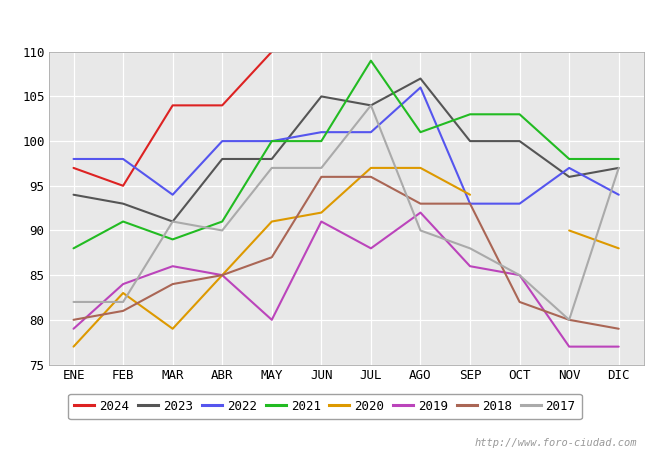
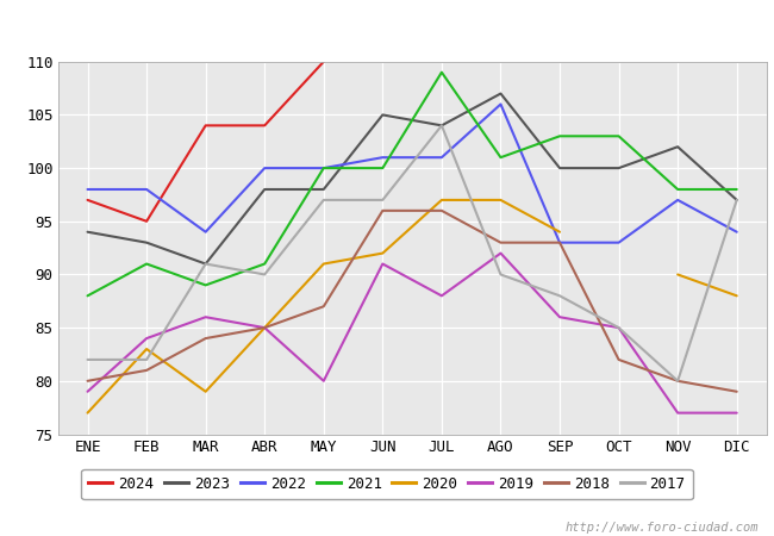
2023/NOV: 96 -> 102
